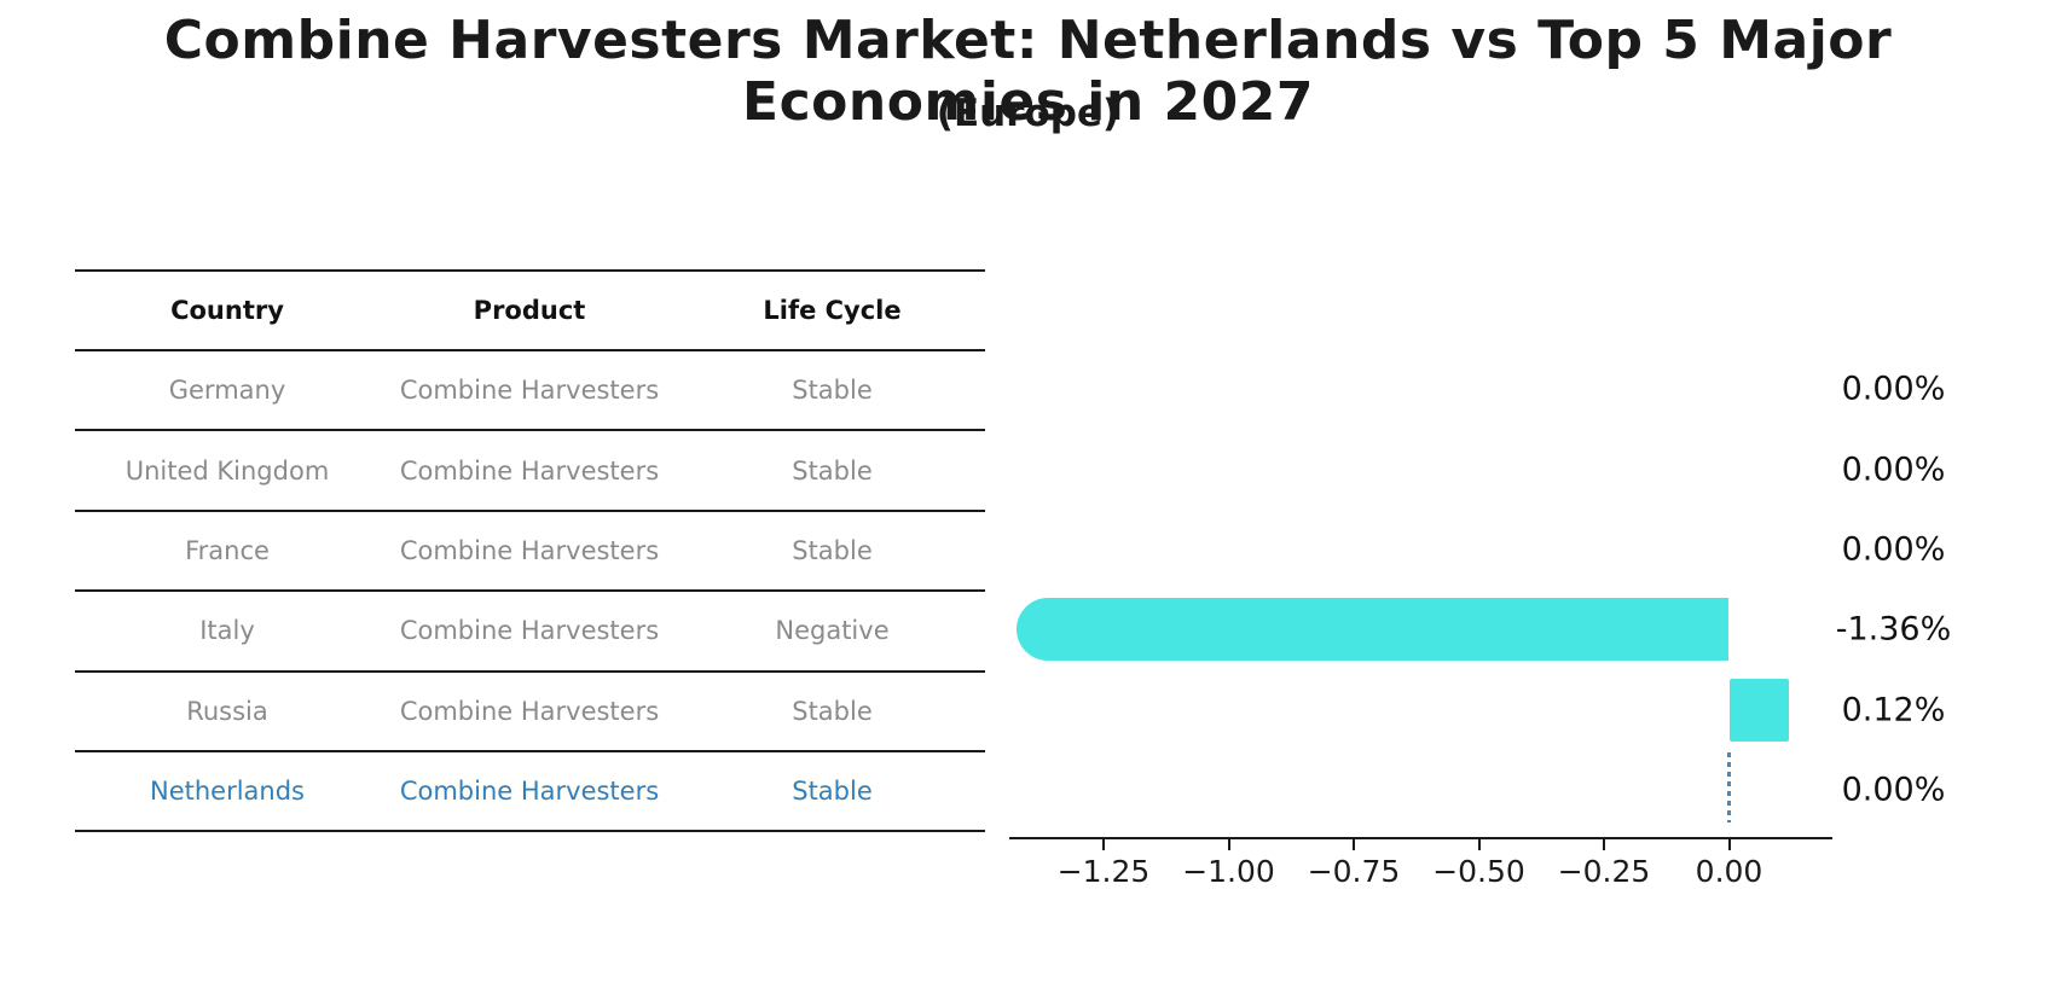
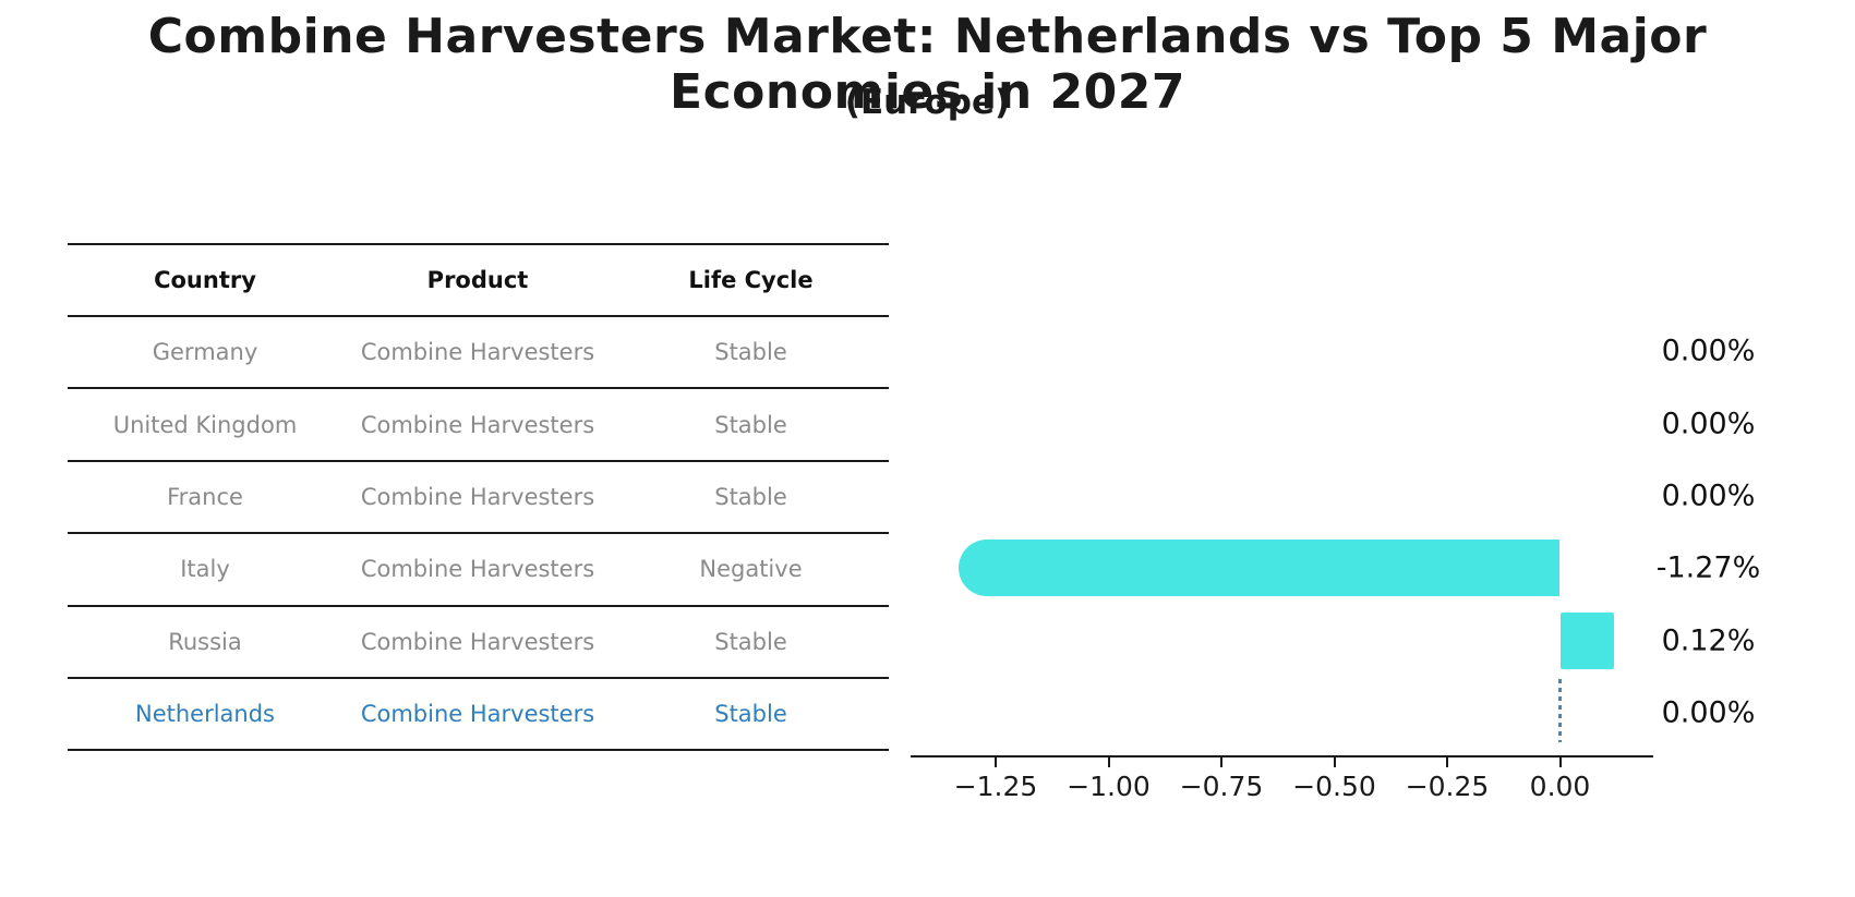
Italy: -1.36% -> -1.27%
